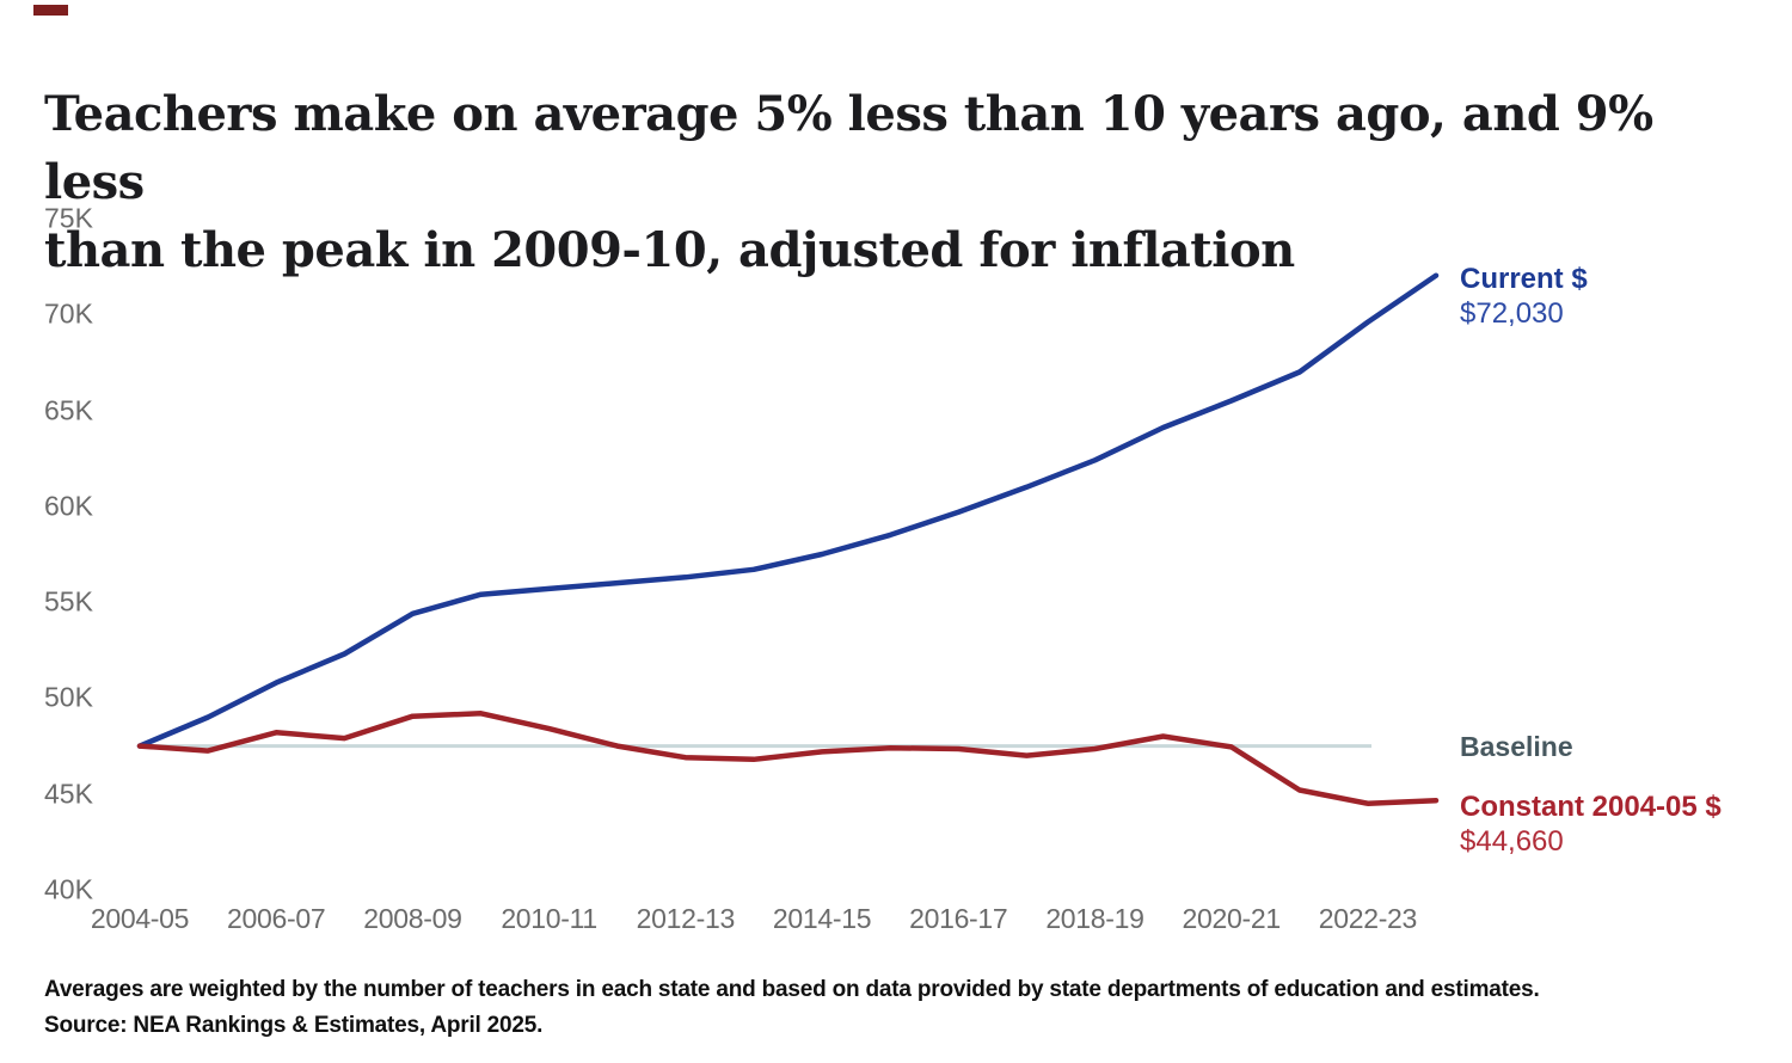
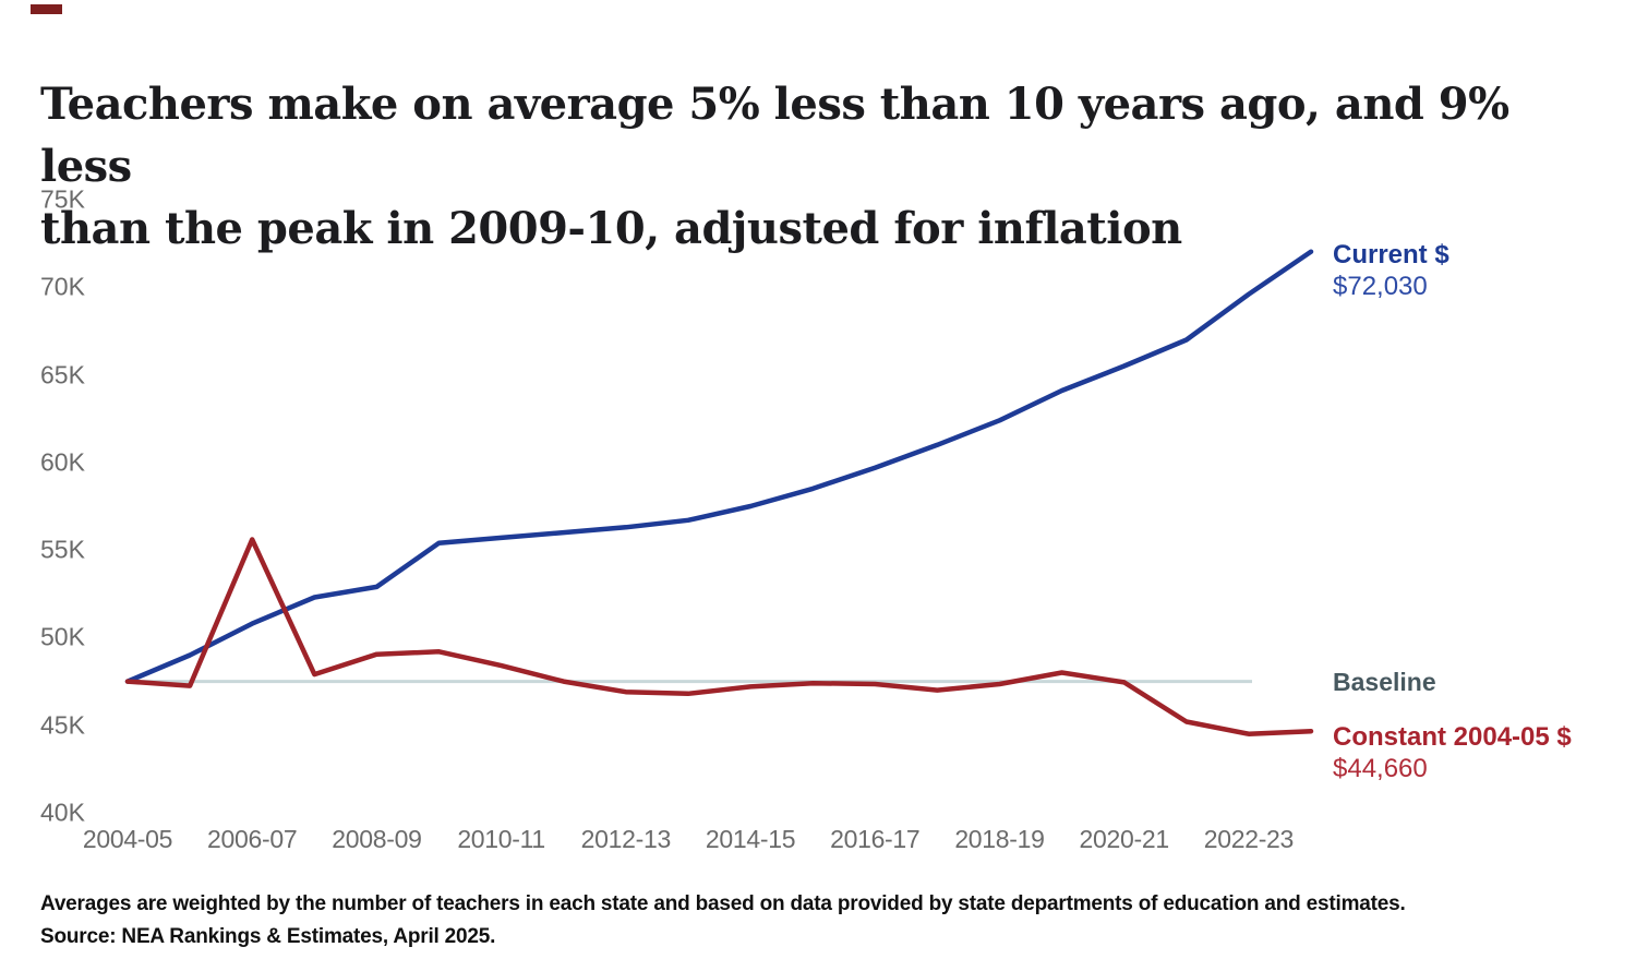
Constant 2004-05 $/2006-07: 48.2K -> 55.6K
Current $/2008-09: 54.4K -> 52.9K
